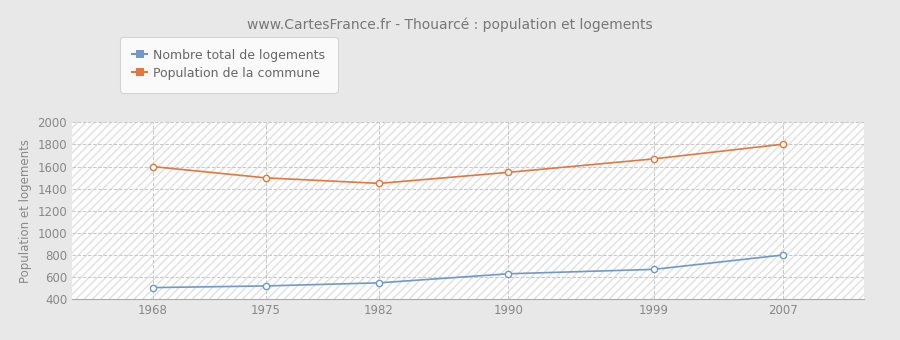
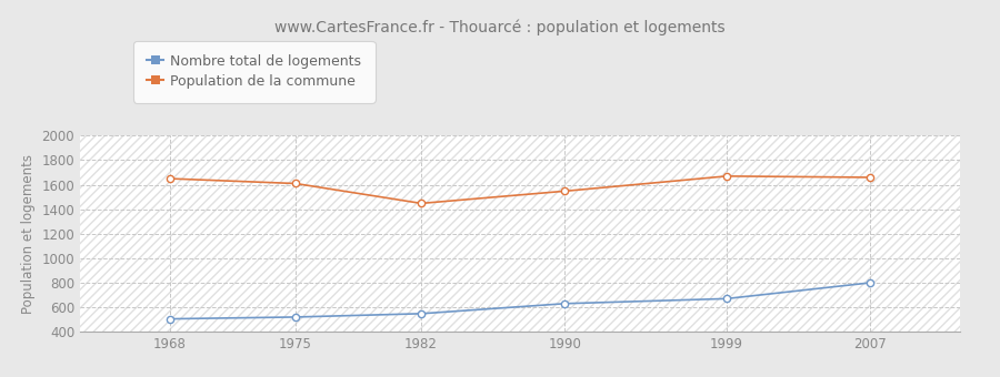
Population de la commune/1968: 1600 -> 1650
Population de la commune/1975: 1500 -> 1610
Population de la commune/2007: 1800 -> 1660
